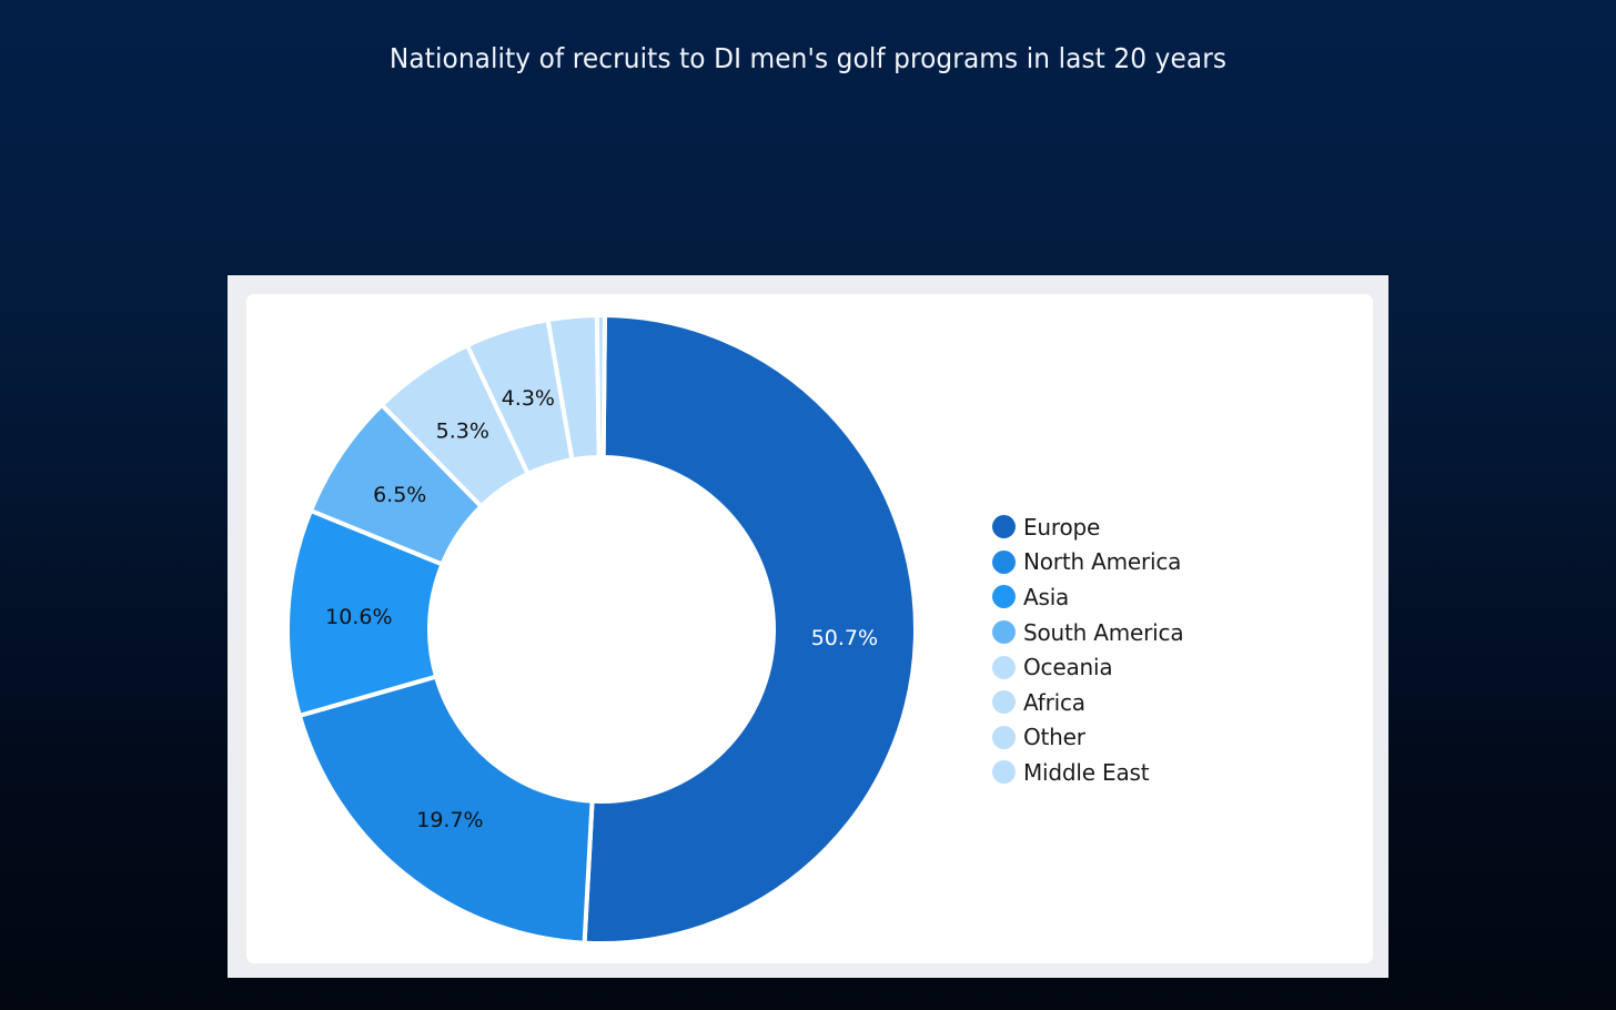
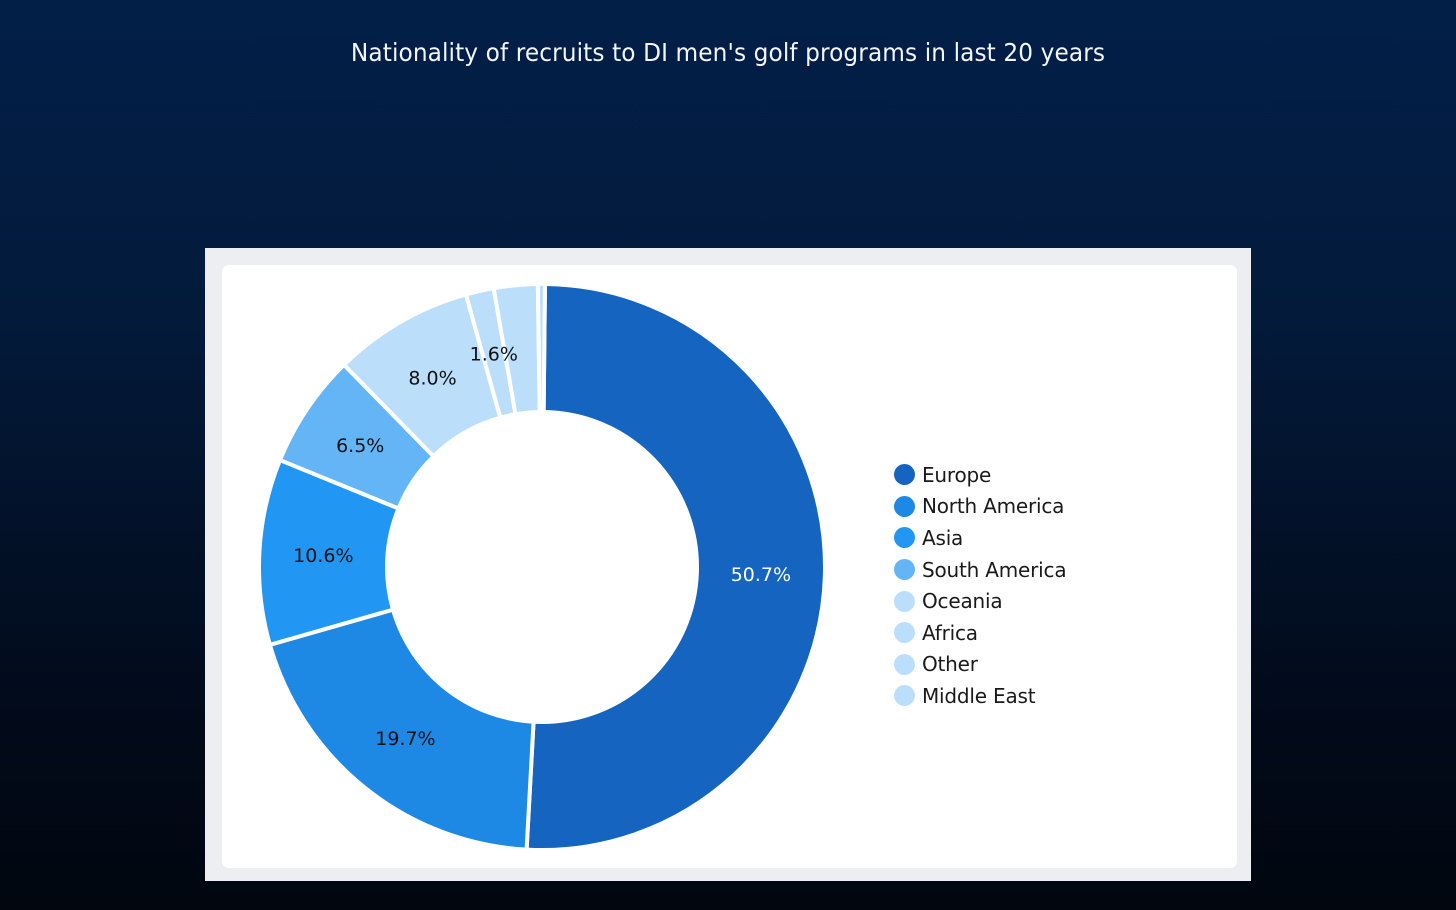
Oceania: 5.3% -> 8.0%
Africa: 4.3% -> 1.6%
